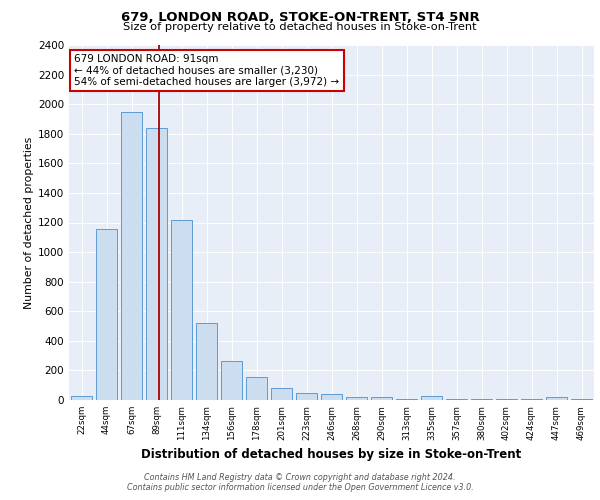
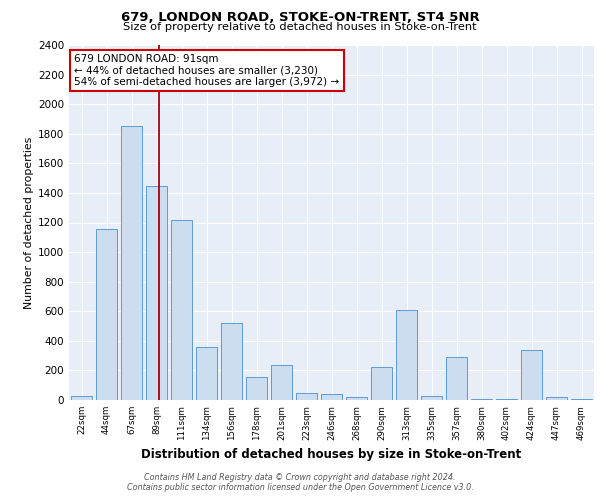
67sqm: 1950 -> 1850
89sqm: 1840 -> 1450
134sqm: 520 -> 360
156sqm: 260 -> 520
201sqm: 80 -> 240
290sqm: 20 -> 220
313sqm: 0 -> 610
357sqm: 0 -> 290
424sqm: 0 -> 340
